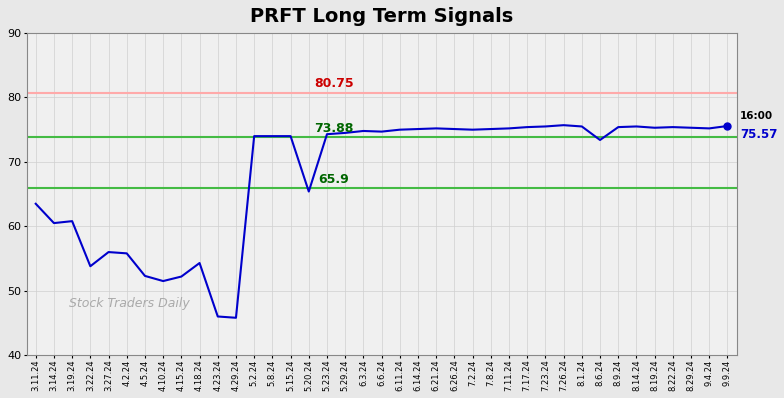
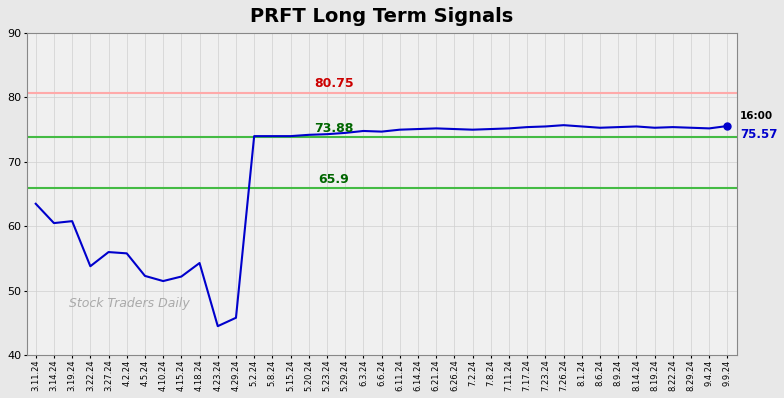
4.23.24: 46.0 -> 44.5
5.20.24: 65.4 -> 74.2
8.6.24: 73.4 -> 75.3
